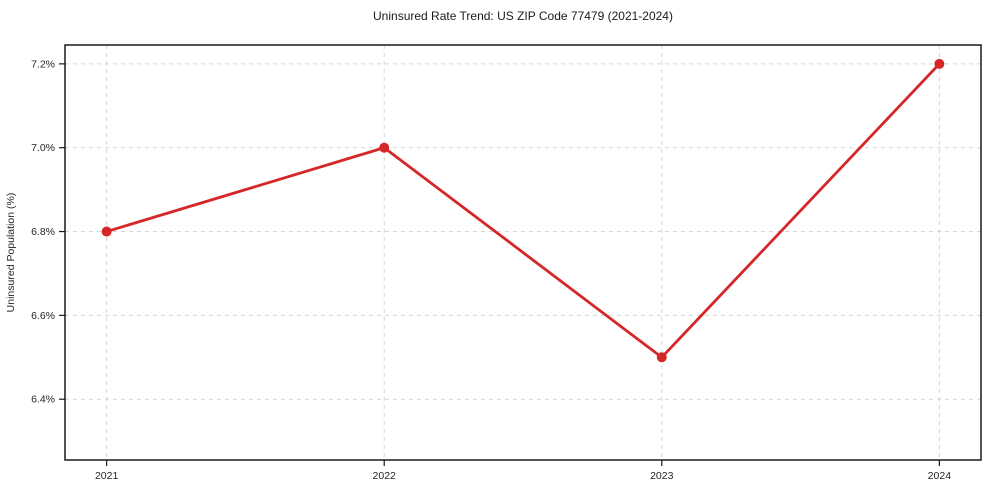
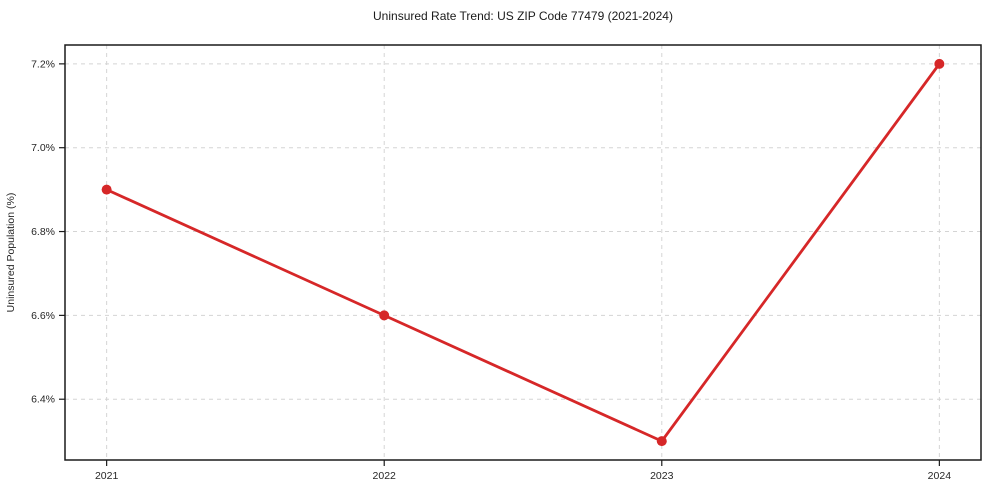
2021: 6.8% -> 6.9%
2022: 7.0% -> 6.6%
2023: 6.5% -> 6.3%
